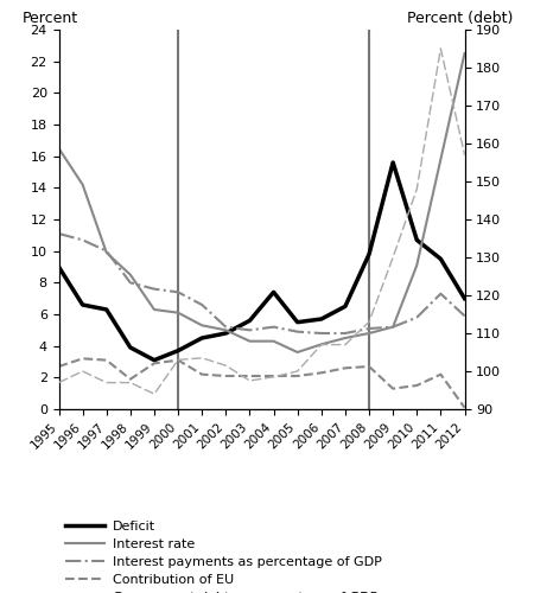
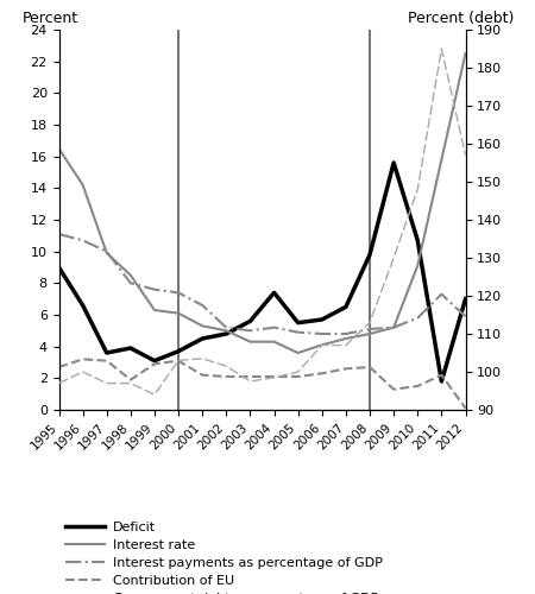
Deficit/1997: 6.3 -> 3.6
Deficit/2011: 9.5 -> 1.8
